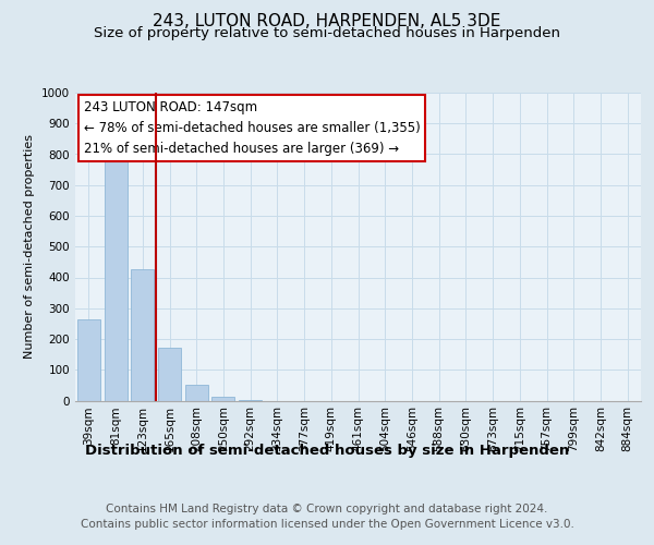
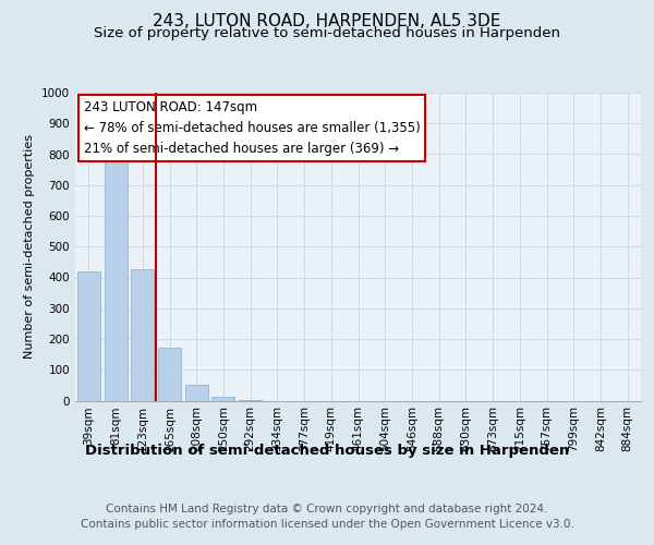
39sqm: 265 -> 420
